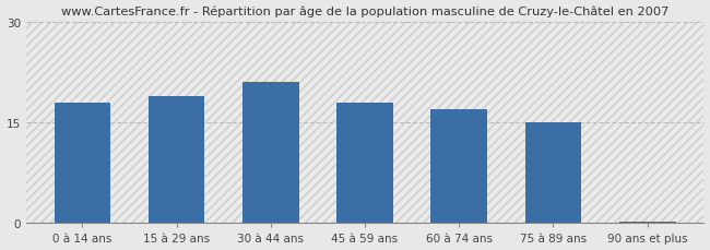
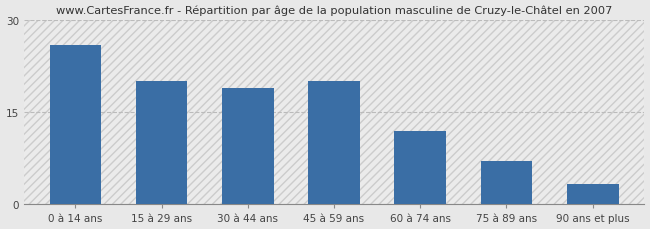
0 à 14 ans: 18.0 -> 26.0
15 à 29 ans: 19.0 -> 20.0
30 à 44 ans: 21.0 -> 19.0
45 à 59 ans: 18.0 -> 20.0
60 à 74 ans: 17.0 -> 12.0
75 à 89 ans: 15.0 -> 7.0
90 ans et plus: 0.3 -> 3.4
